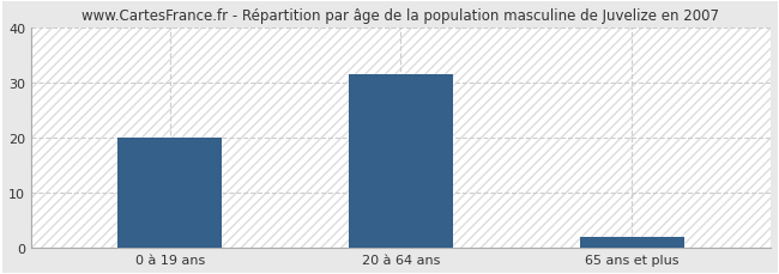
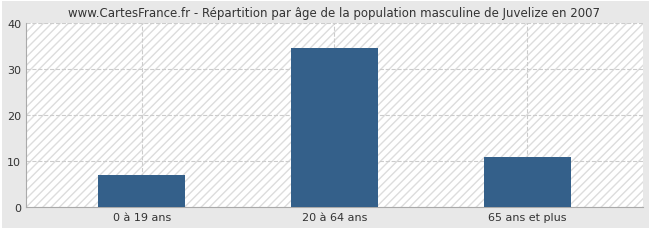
0 à 19 ans: 20.0 -> 7.0
20 à 64 ans: 31.5 -> 34.5
65 ans et plus: 2.0 -> 11.0
